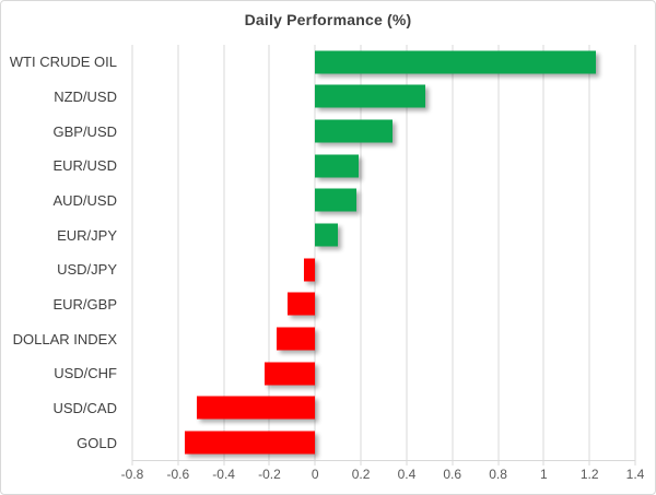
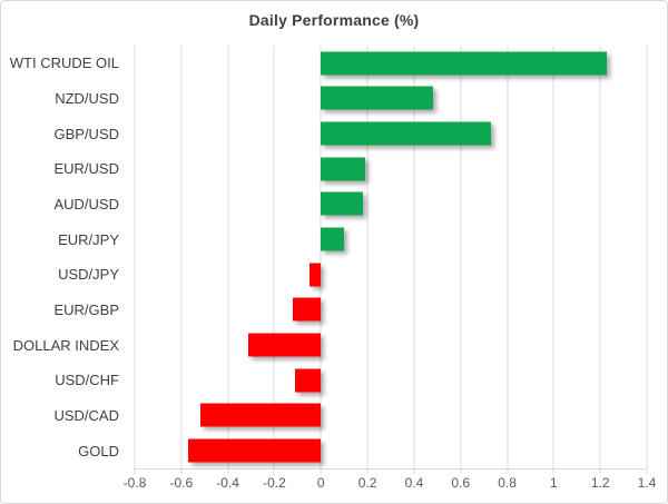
GBP/USD: 0.34 -> 0.73
DOLLAR INDEX: -0.17 -> -0.31
USD/CHF: -0.22 -> -0.11
